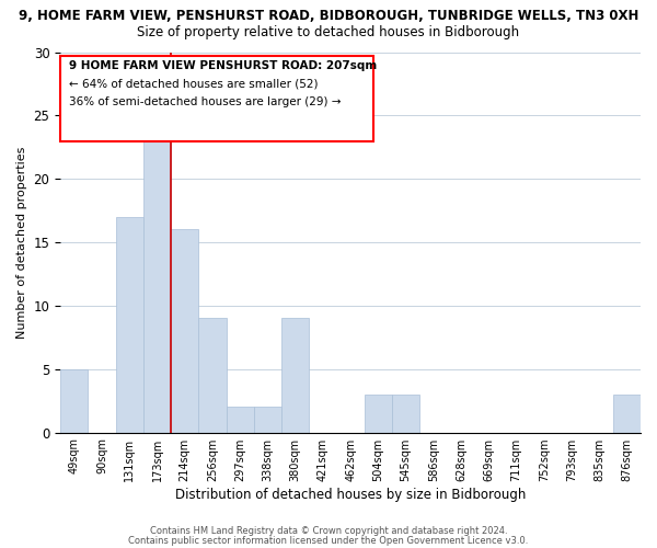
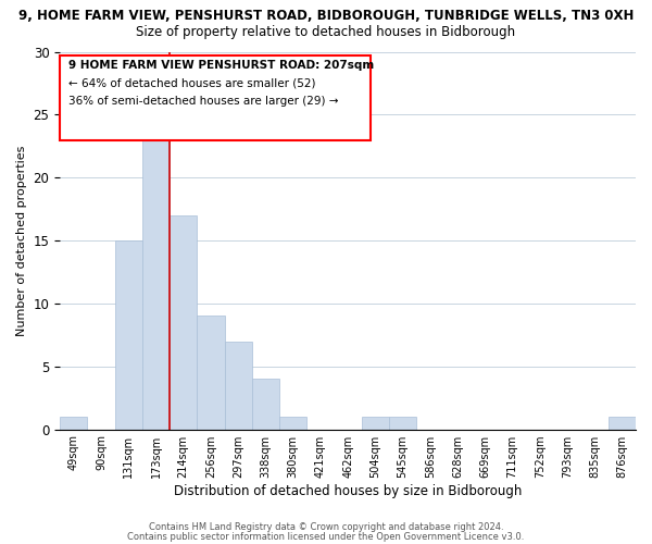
49sqm: 5 -> 1
131sqm: 17 -> 15
214sqm: 16 -> 17
297sqm: 2 -> 7
338sqm: 2 -> 4
380sqm: 9 -> 1
504sqm: 3 -> 1
545sqm: 3 -> 1
876sqm: 3 -> 1
